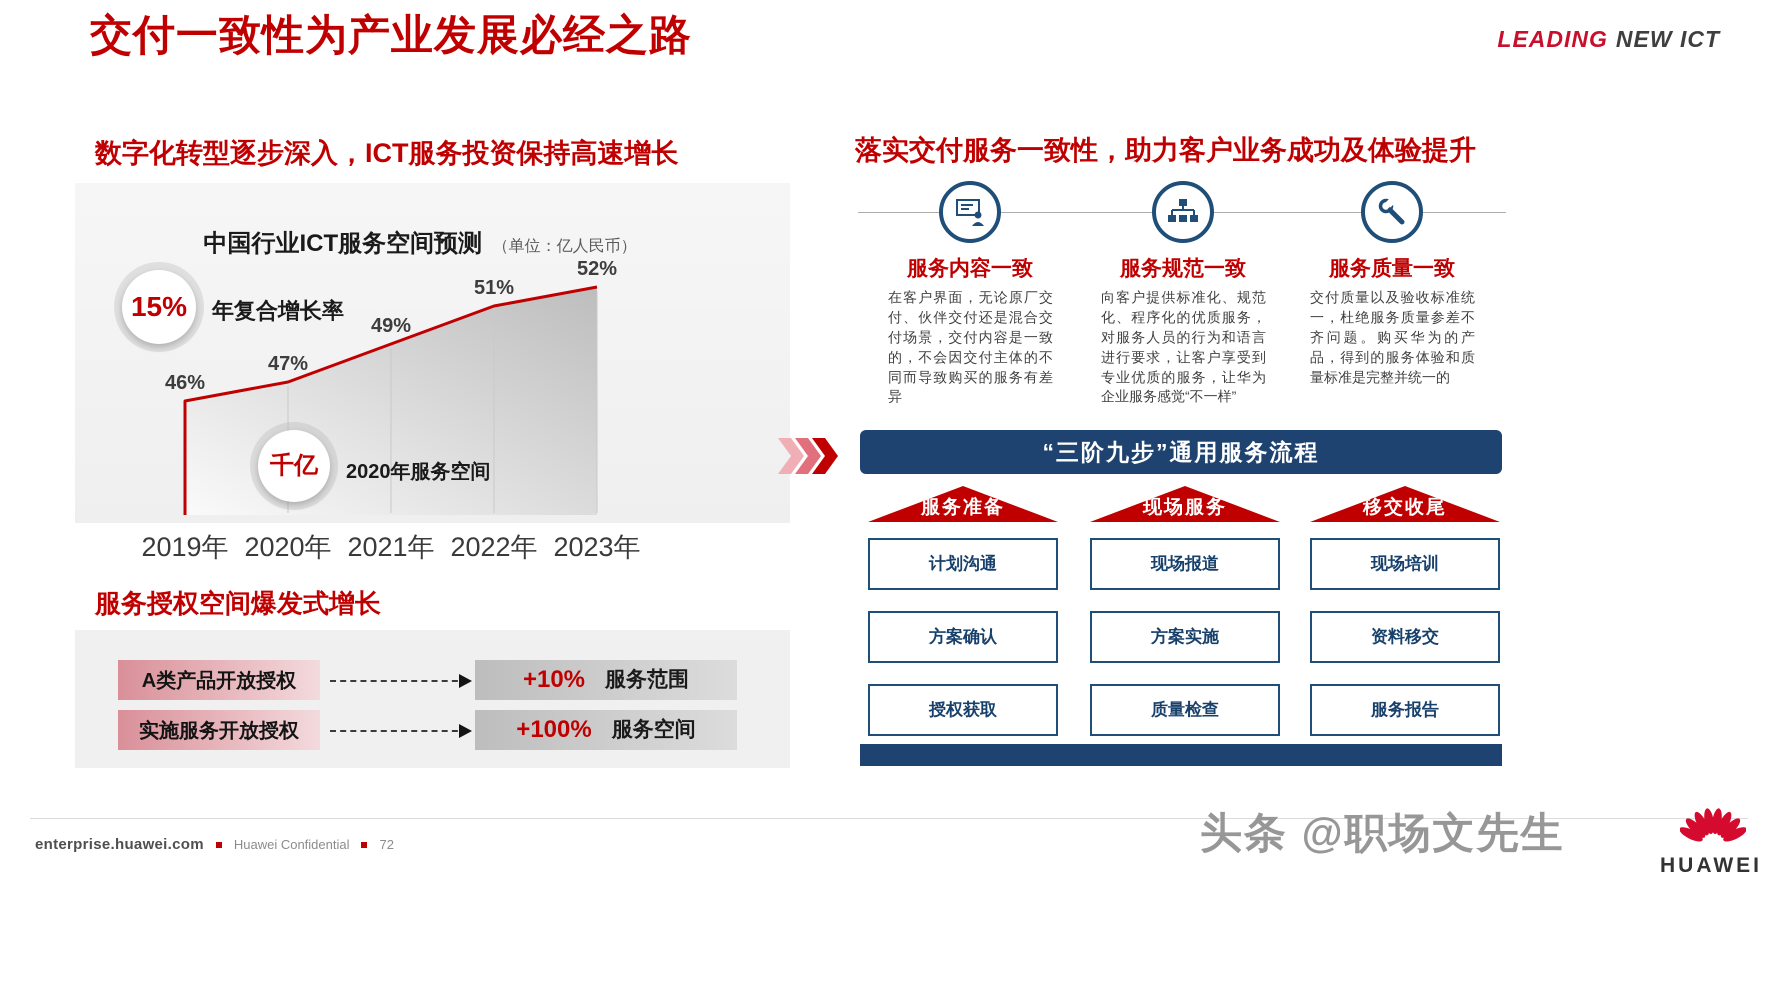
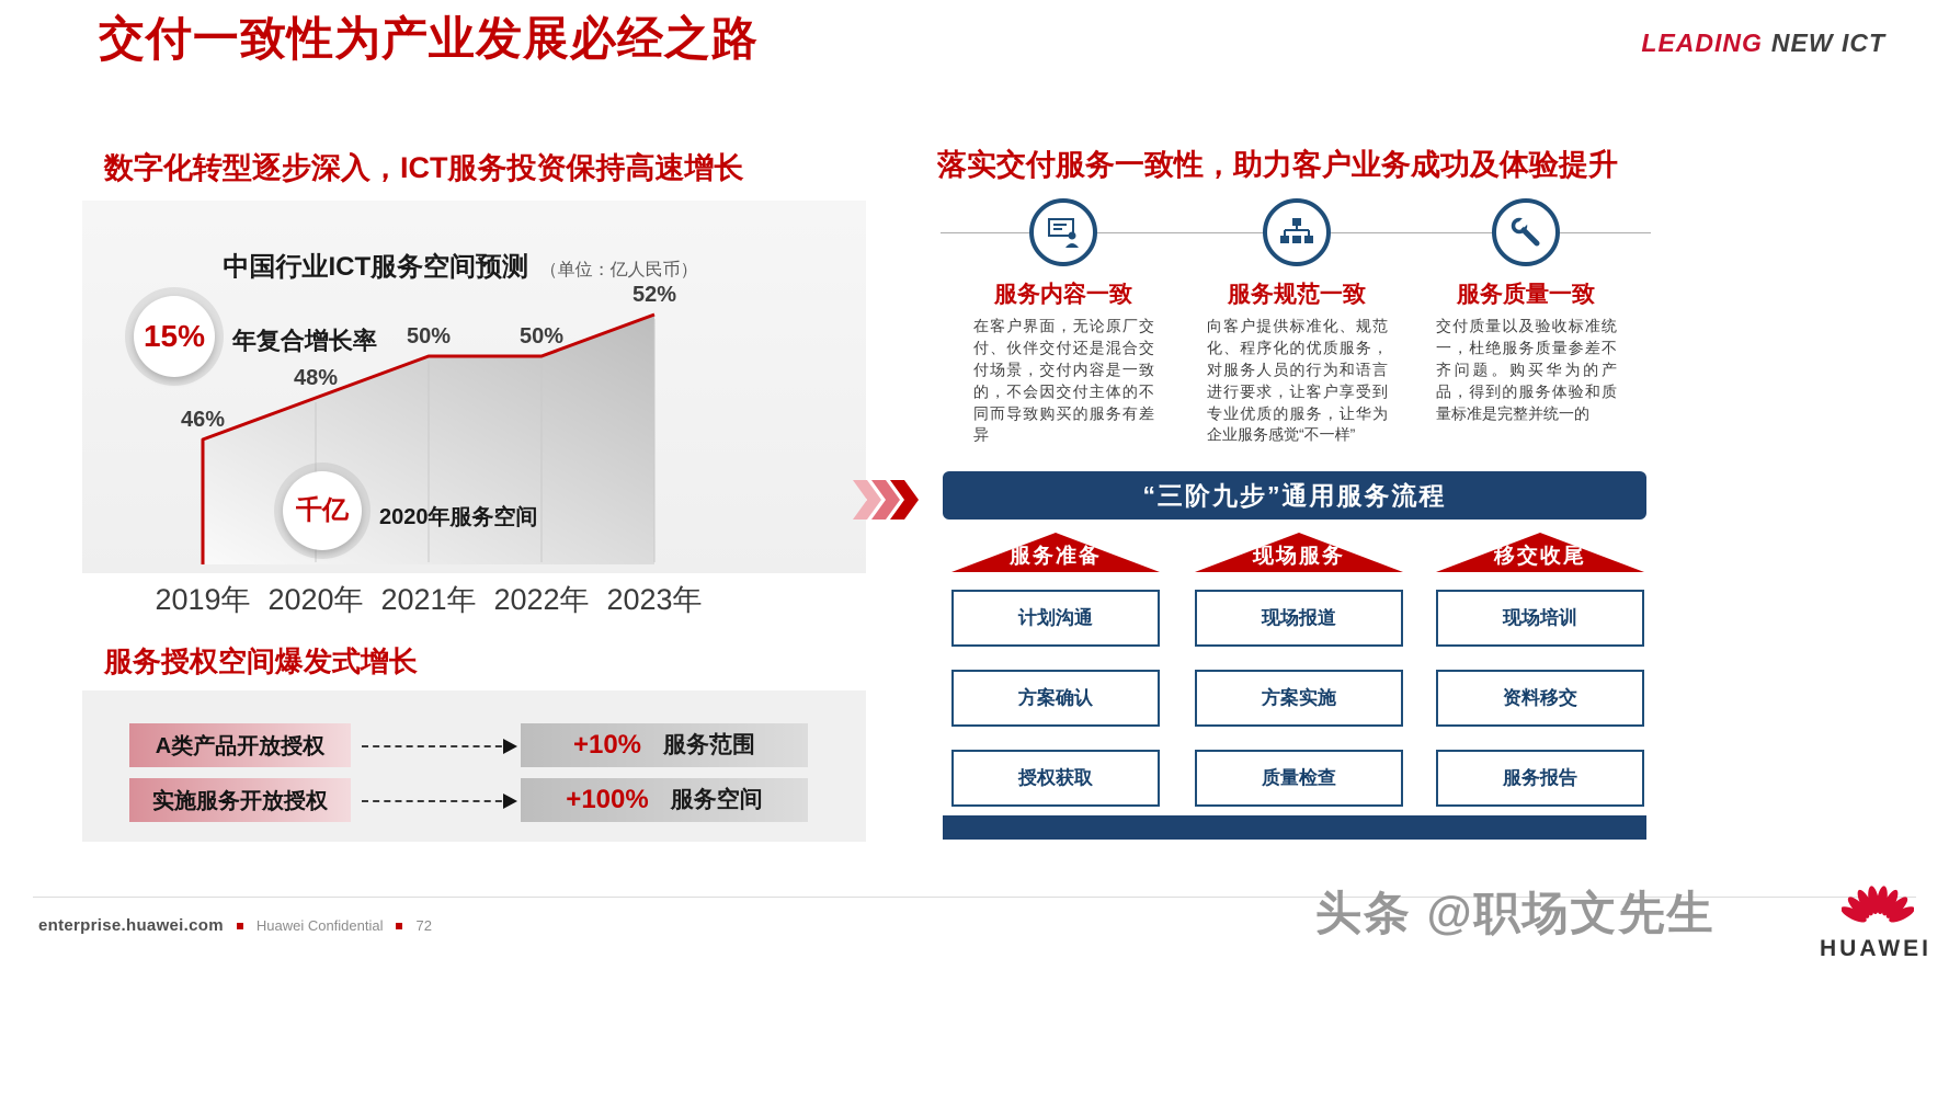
2020年: 47% -> 48%
2021年: 49% -> 50%
2022年: 51% -> 50%
